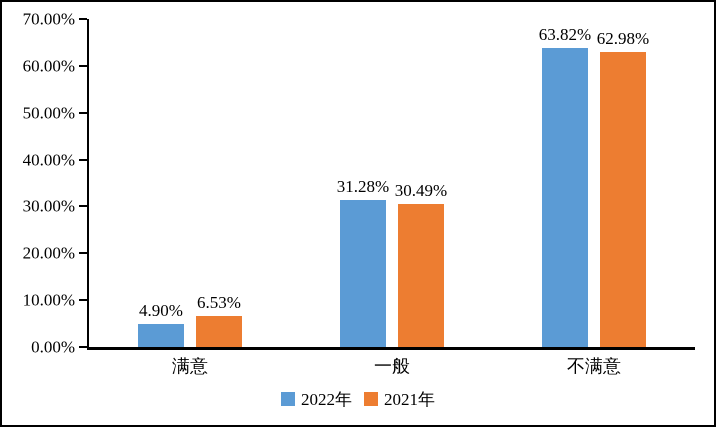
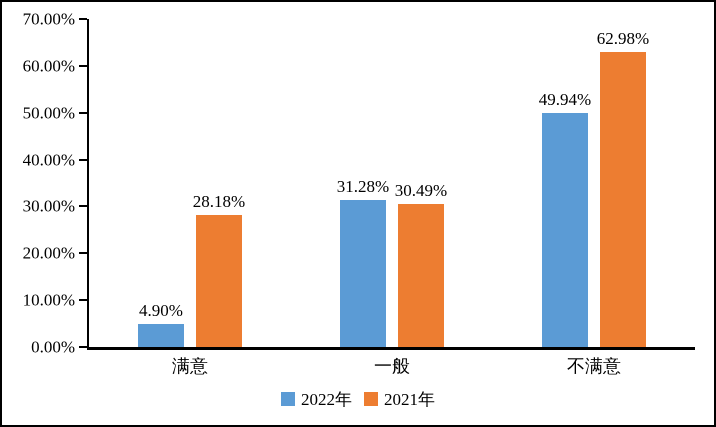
2021年/满意: 6.53% -> 28.18%
2022年/不满意: 63.82% -> 49.94%
